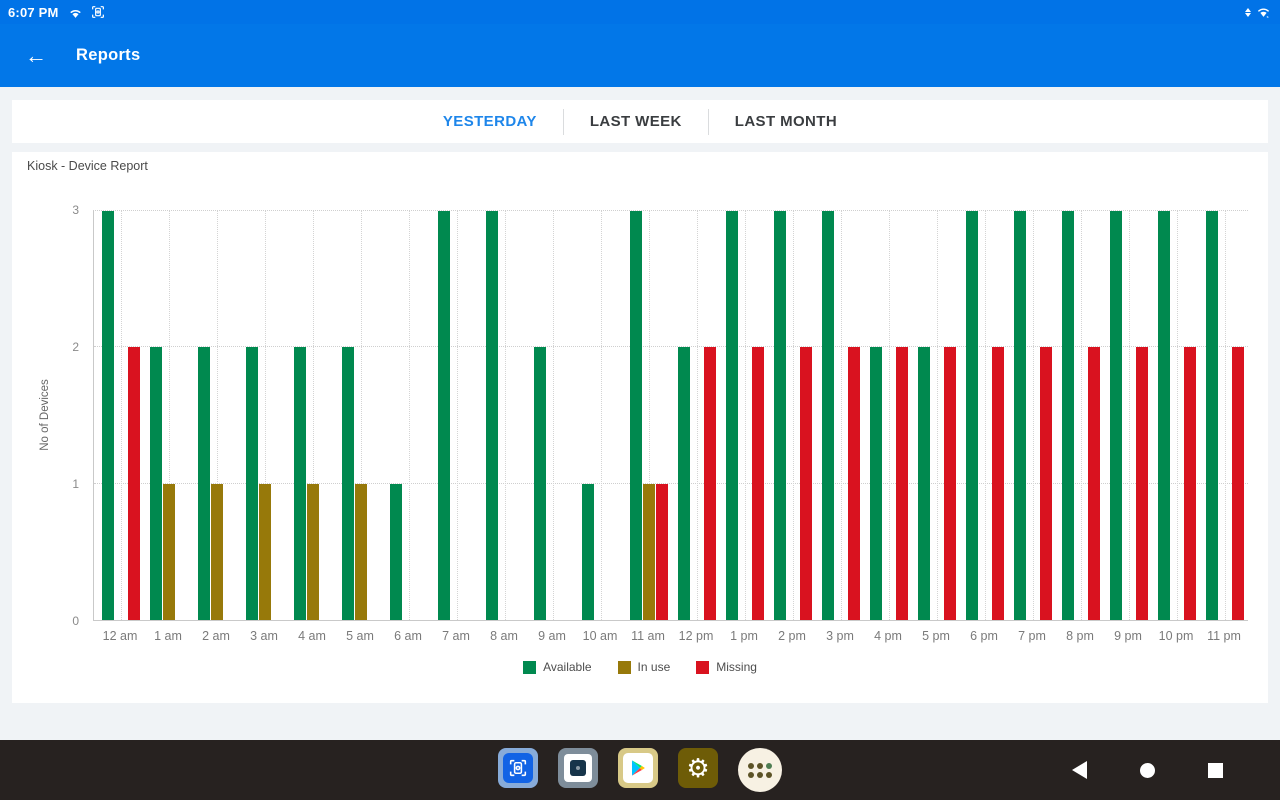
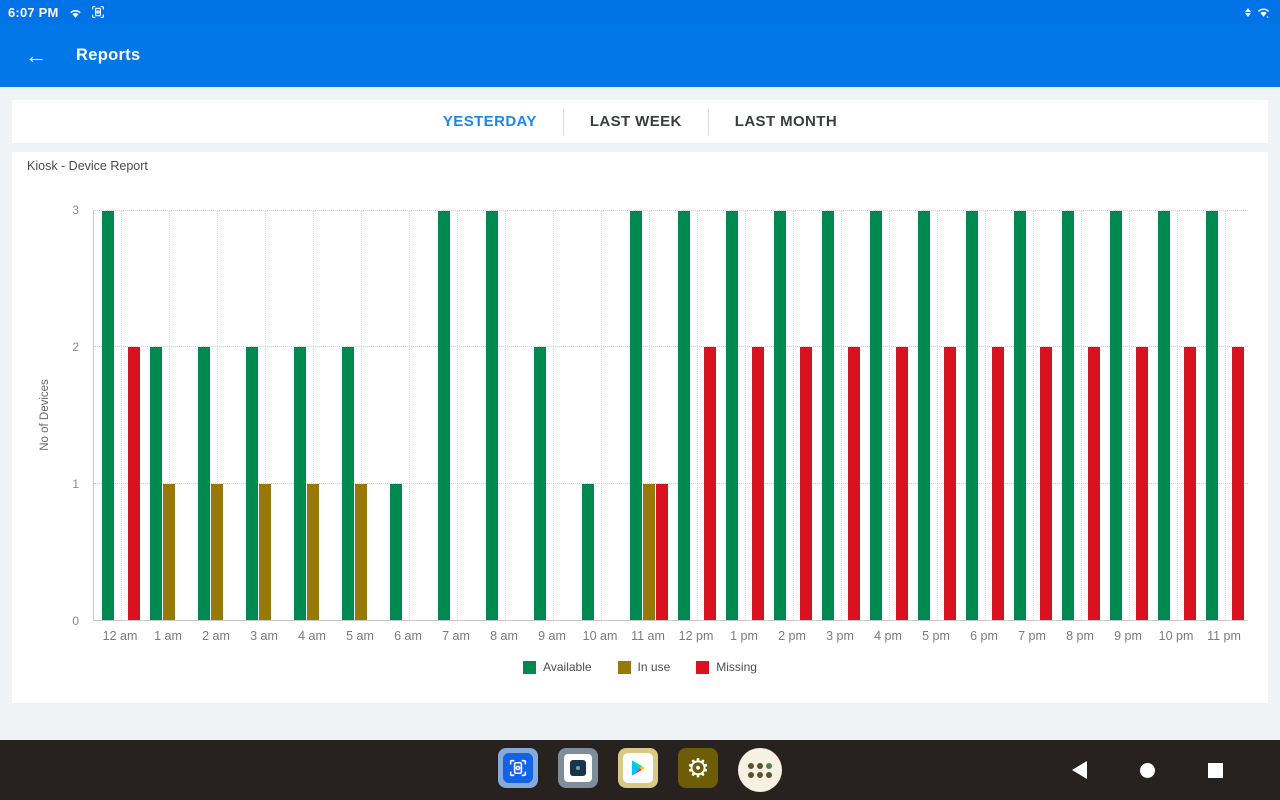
Available/12 pm: 2 -> 3
Available/4 pm: 2 -> 3
Available/5 pm: 2 -> 3
